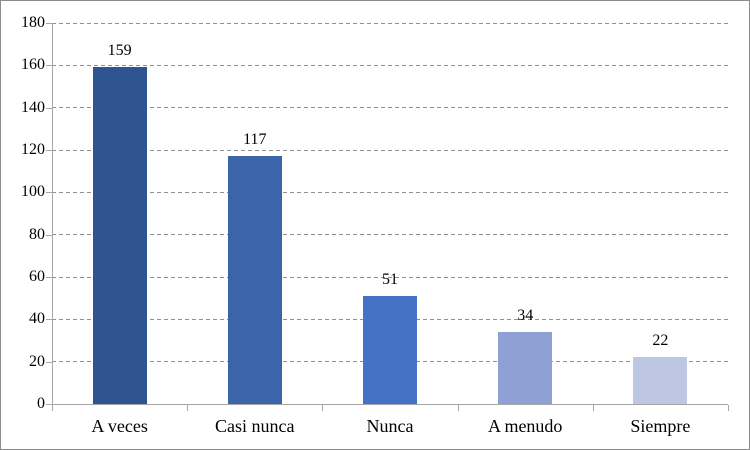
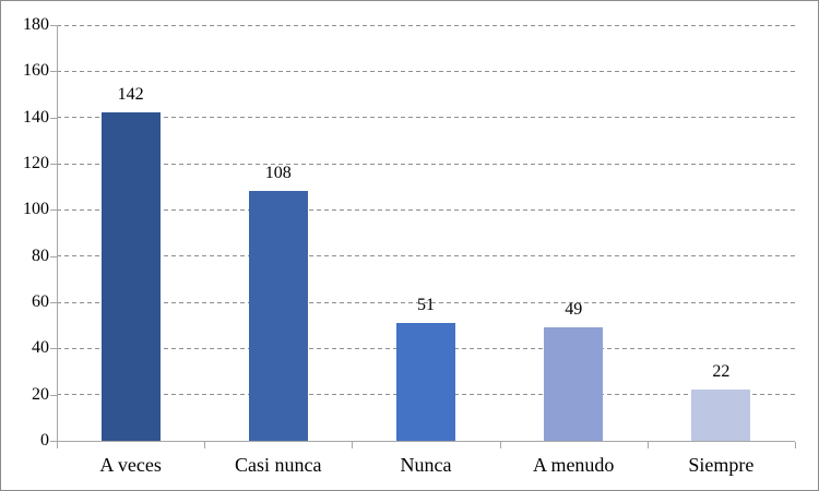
A veces: 159 -> 142
Casi nunca: 117 -> 108
A menudo: 34 -> 49
